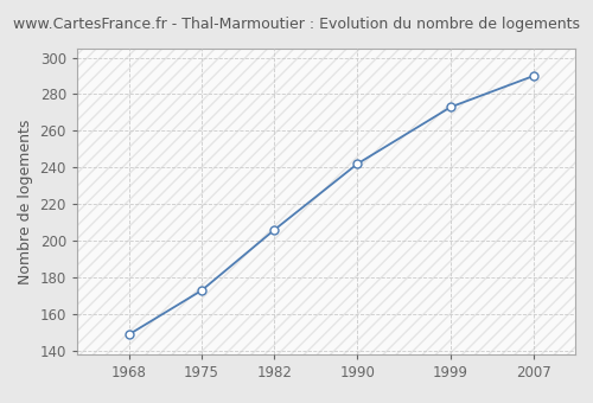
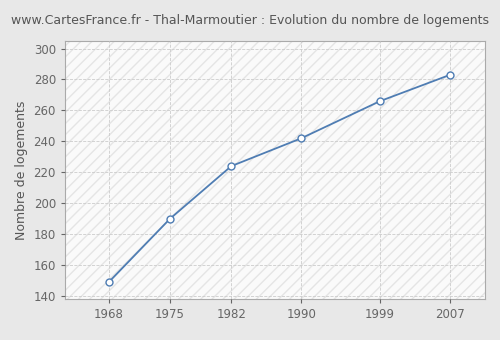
1975: 173 -> 190
1982: 206 -> 224
1999: 273 -> 266
2007: 290 -> 283
